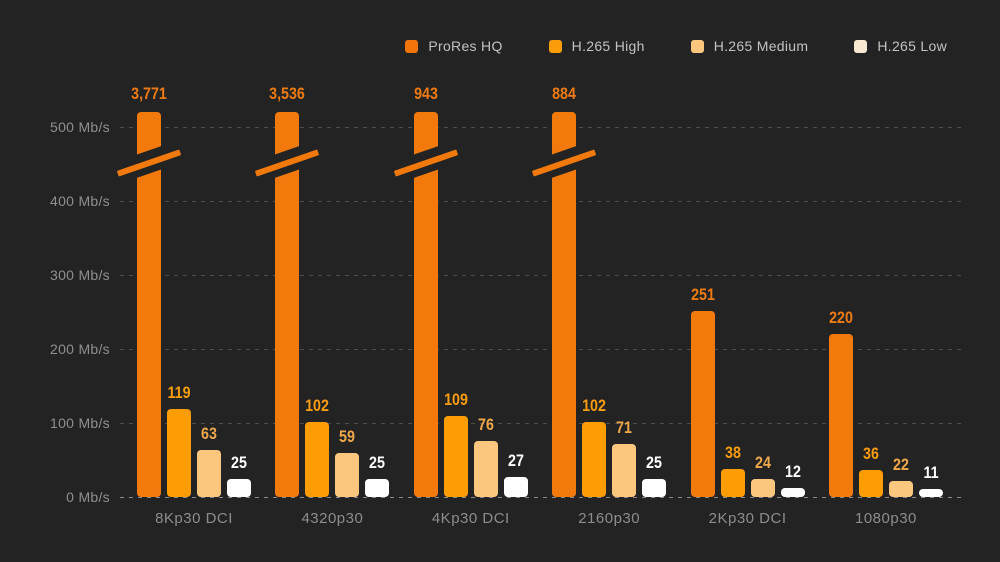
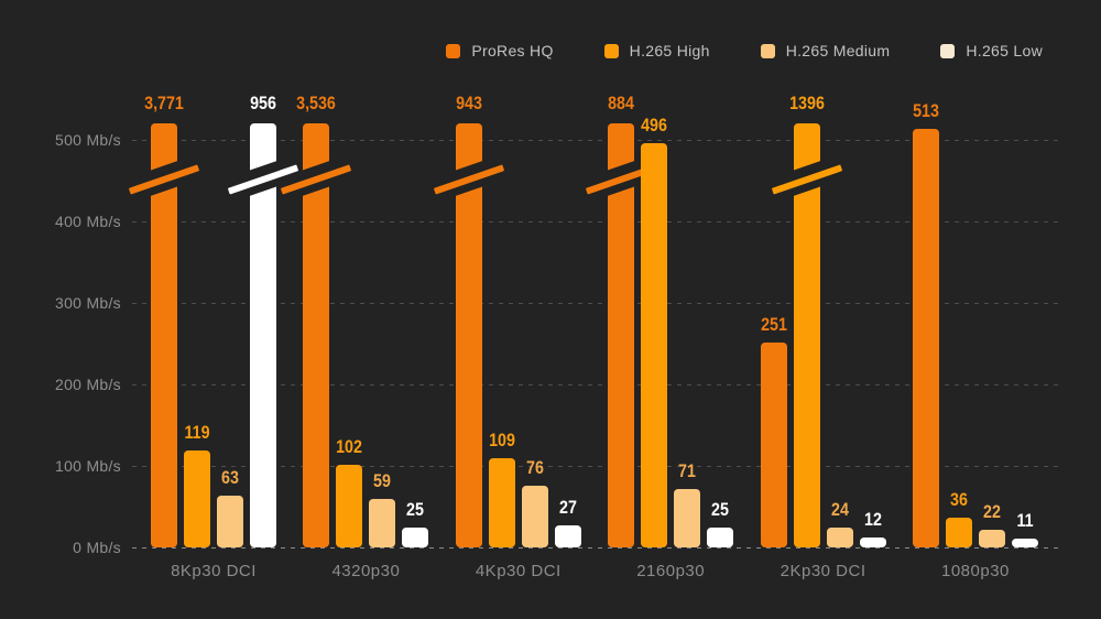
H.265 Low/8Kp30 DCI: 25 -> 956
H.265 High/2160p30: 102 -> 496
H.265 High/2Kp30 DCI: 38 -> 1396
ProRes HQ/1080p30: 220 -> 513
